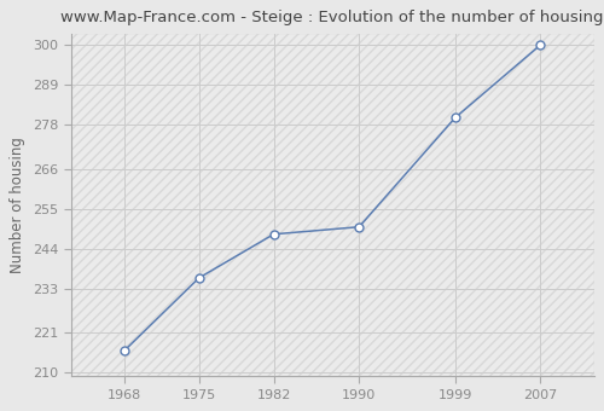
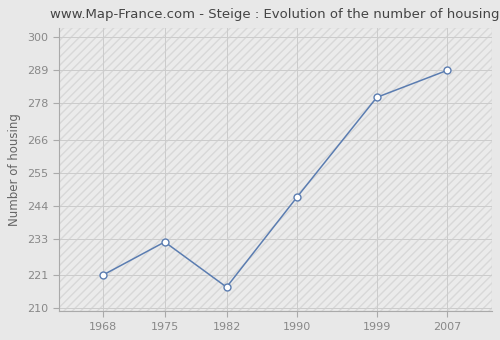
1968: 216 -> 221
1975: 236 -> 232
1982: 248 -> 217
1990: 250 -> 247
2007: 300 -> 289
